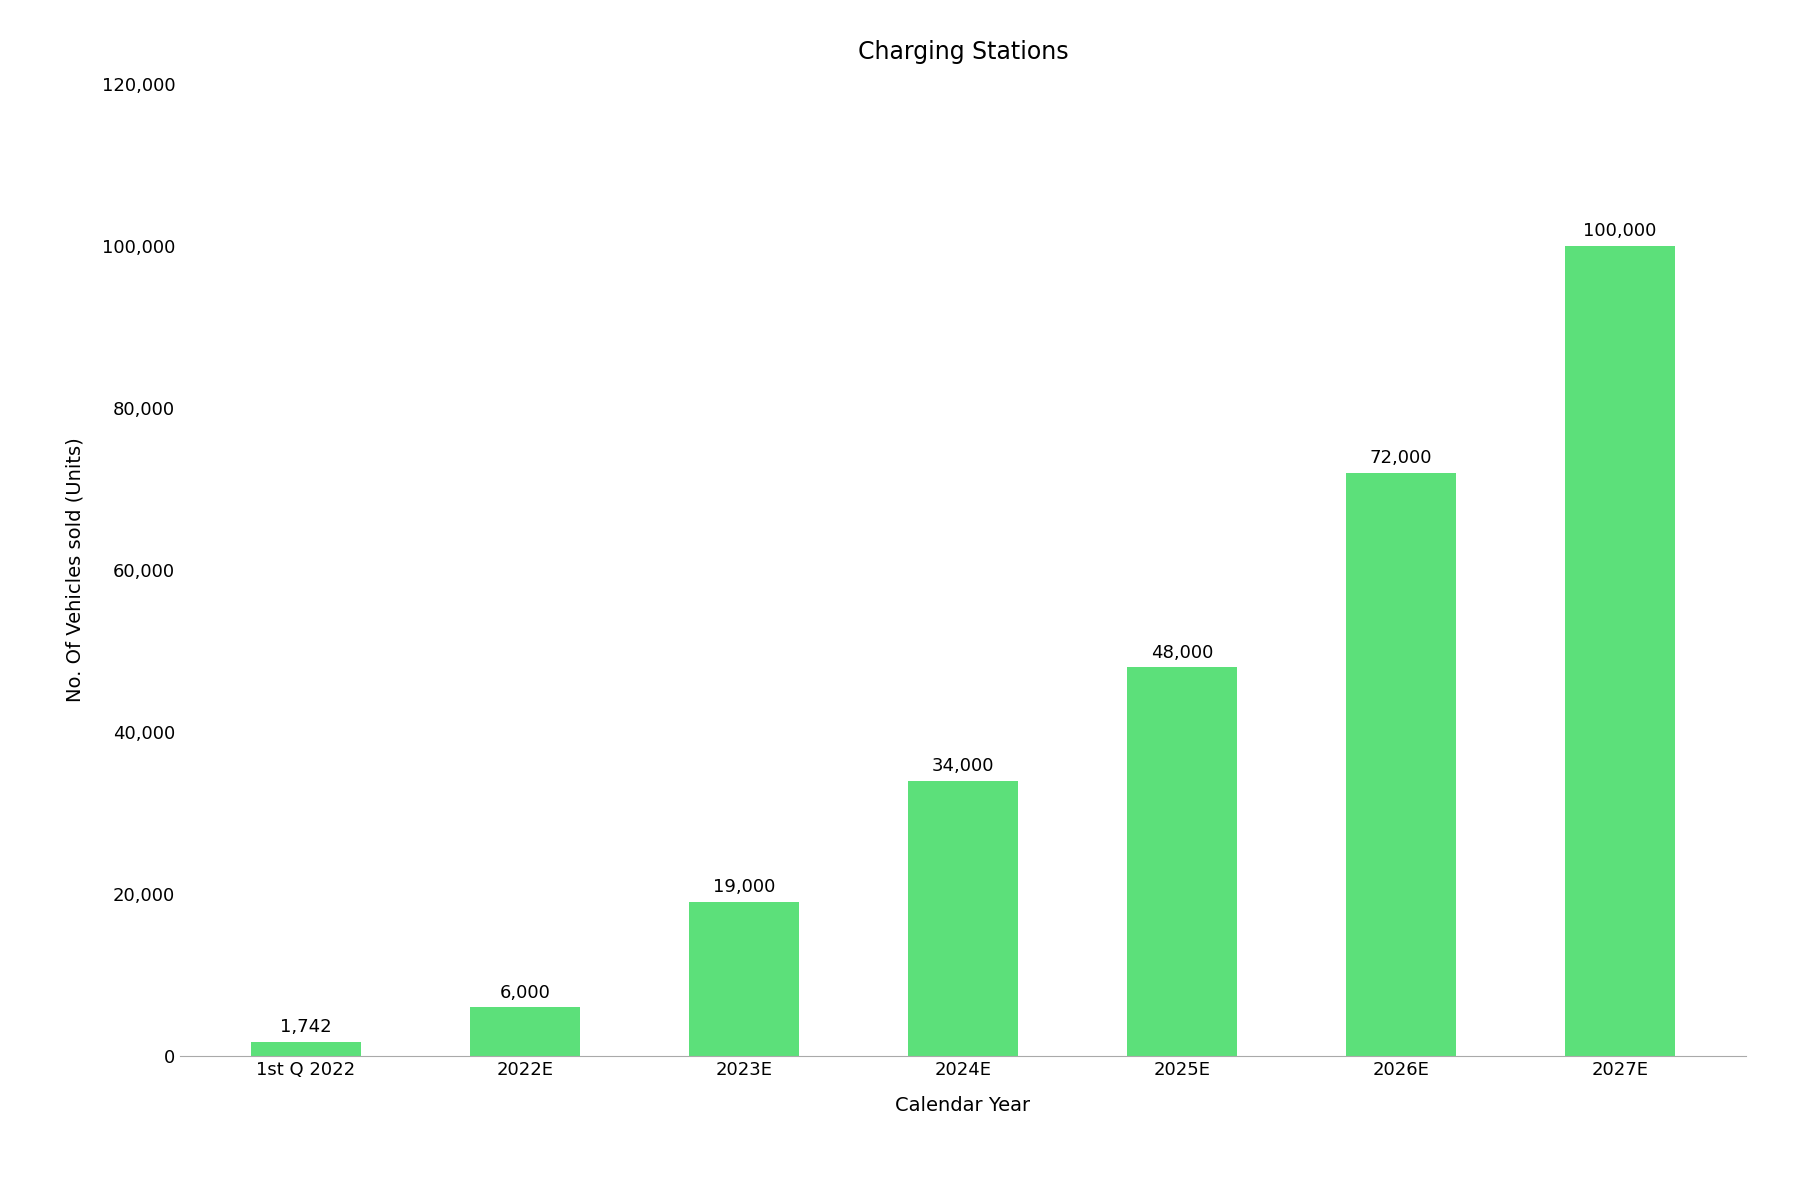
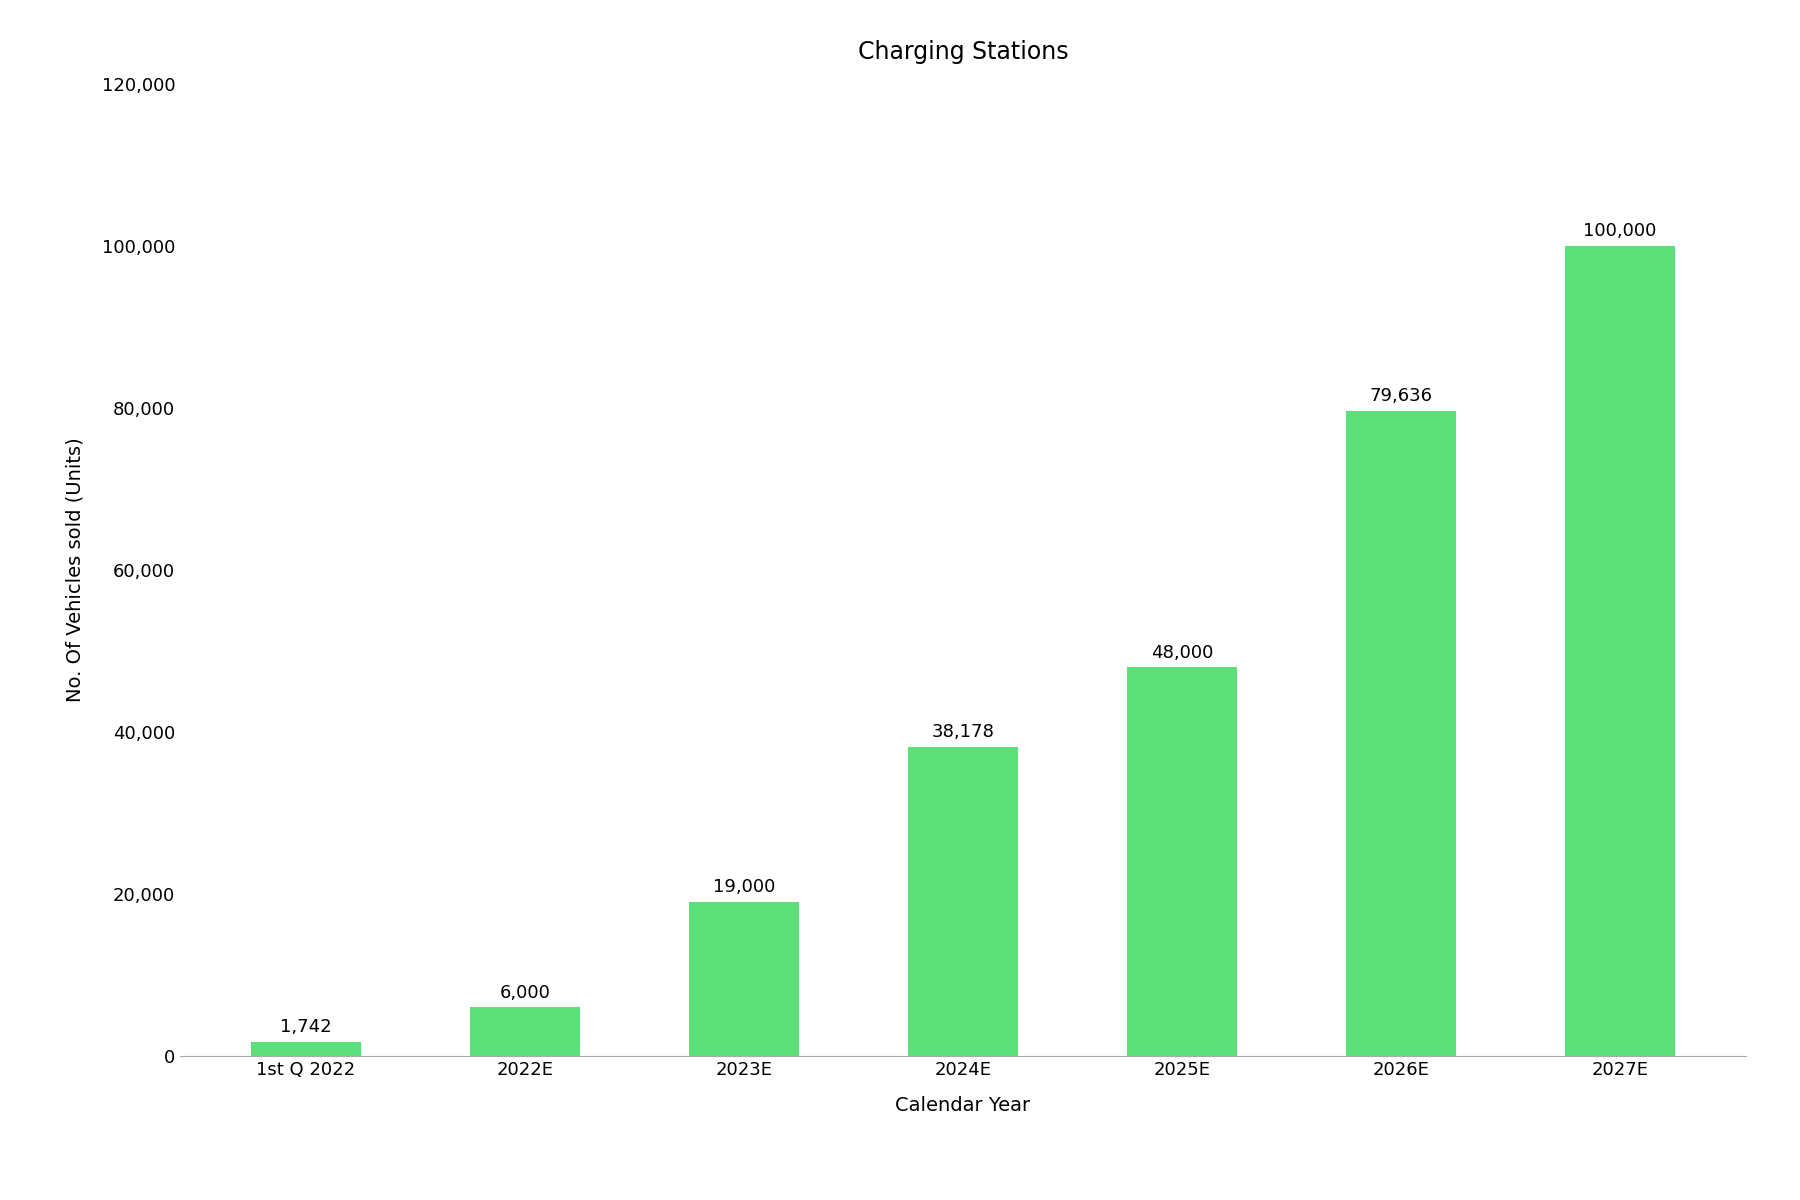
2024E: 34,000 -> 38,178
2026E: 72,000 -> 79,636
